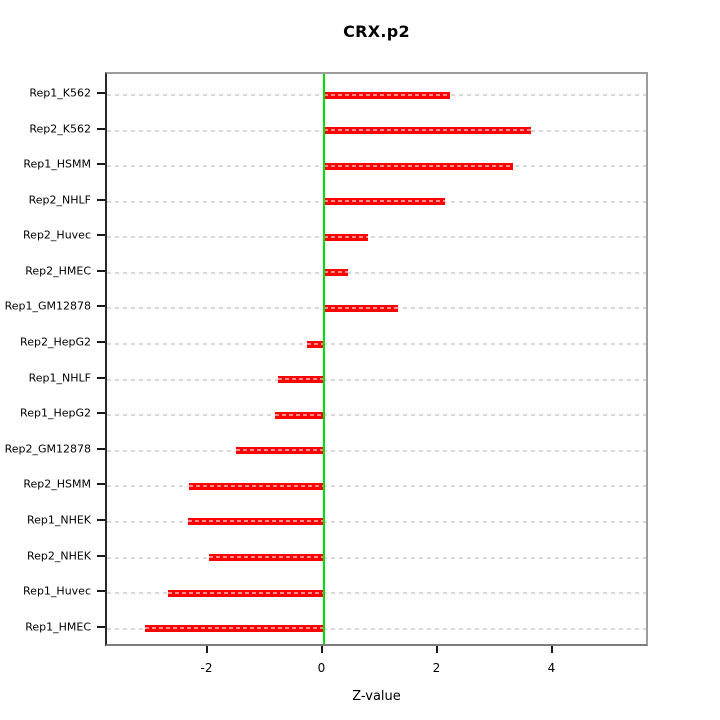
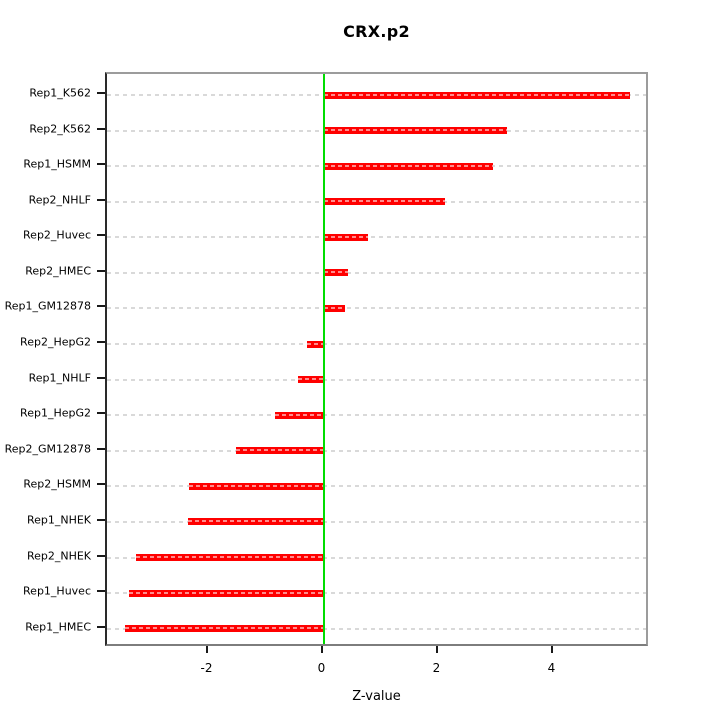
Rep1_K562: 2.2 -> 5.3
Rep2_K562: 3.6 -> 3.2
Rep1_HSMM: 3.3 -> 3.0
Rep1_GM12878: 1.3 -> 0.4
Rep1_NHLF: -0.8 -> -0.5
Rep2_NHEK: -2.0 -> -3.3
Rep1_Huvec: -2.7 -> -3.4
Rep1_HMEC: -3.1 -> -3.5
